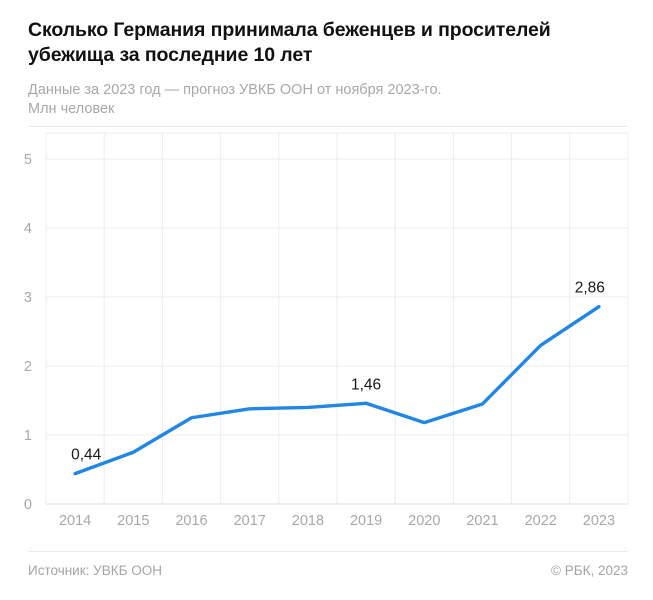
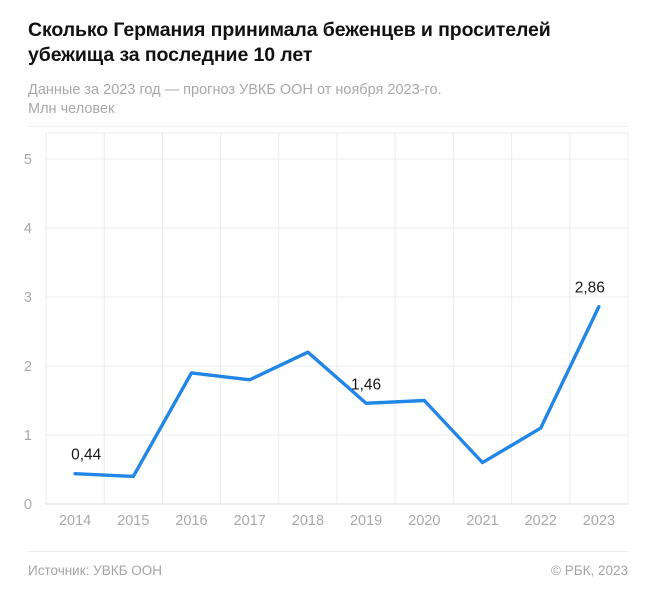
2015: 0.8 -> 0.4
2016: 1.2 -> 1.9
2017: 1.4 -> 1.8
2018: 1.4 -> 2.2
2020: 1.2 -> 1.5
2021: 1.4 -> 0.6
2022: 2.3 -> 1.1
